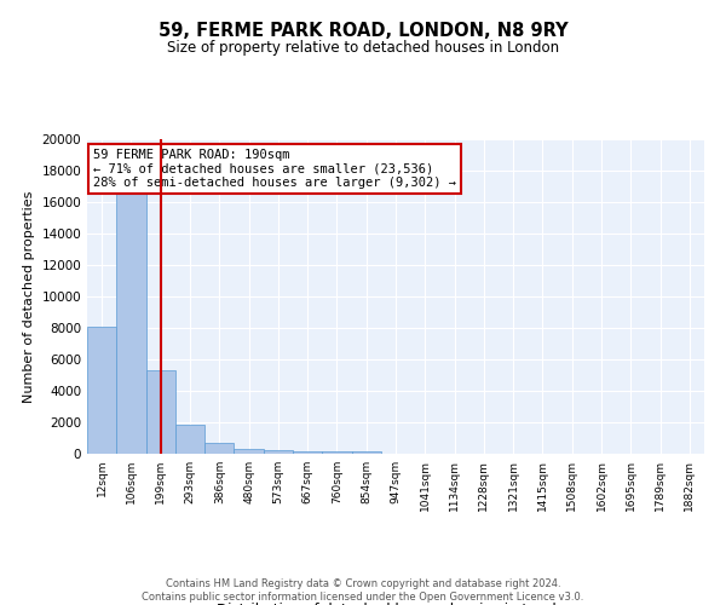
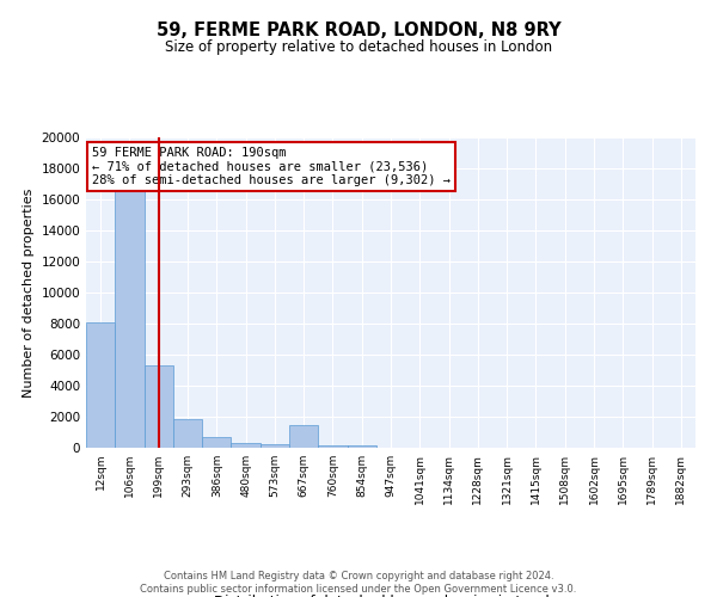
667sqm: 200 -> 1500
